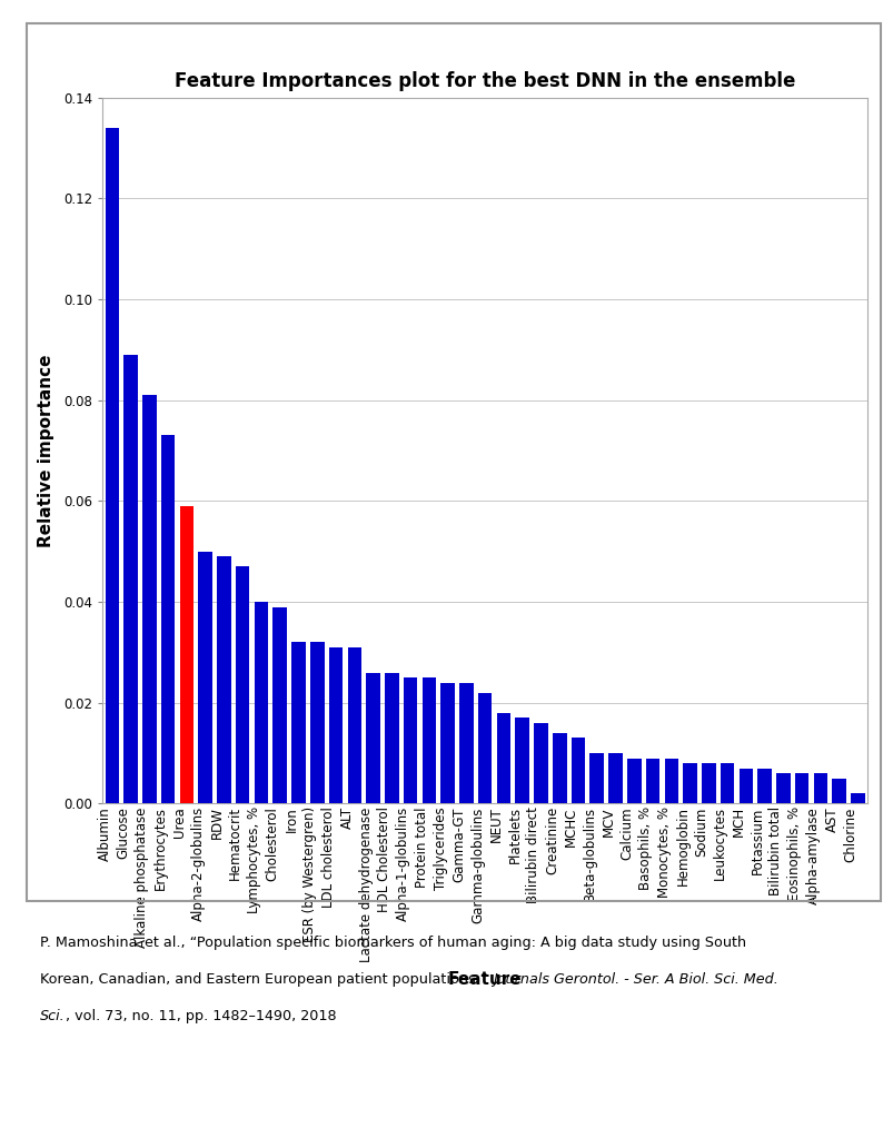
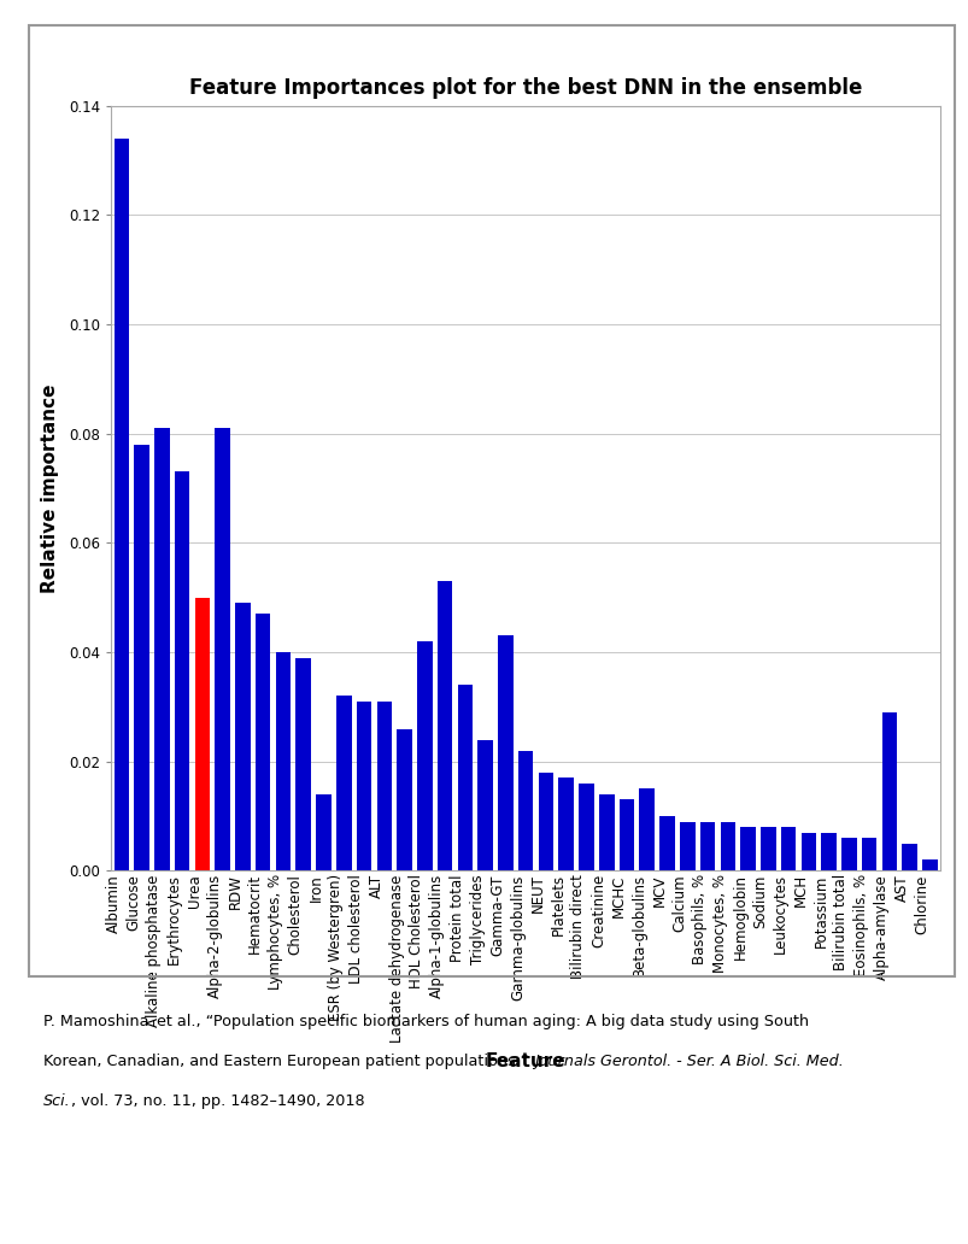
Glucose: 0.089 -> 0.078
Urea: 0.059 -> 0.050
Alpha-2-globulins: 0.050 -> 0.081
Iron: 0.032 -> 0.014
HDL Cholesterol: 0.026 -> 0.042
Alpha-1-globulins: 0.025 -> 0.053
Protein total: 0.025 -> 0.034
Gamma-GT: 0.024 -> 0.043
Beta-globulins: 0.010 -> 0.015
Alpha-amylase: 0.006 -> 0.029
